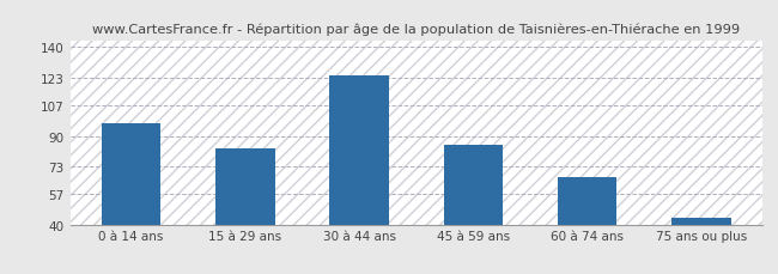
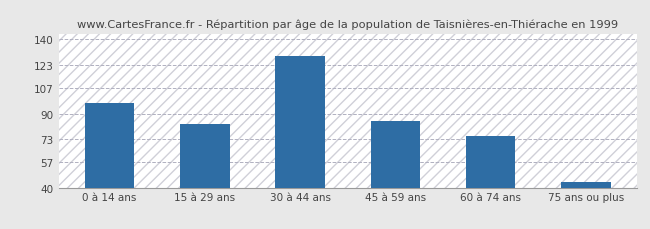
30 à 44 ans: 124 -> 129
60 à 74 ans: 67 -> 75
